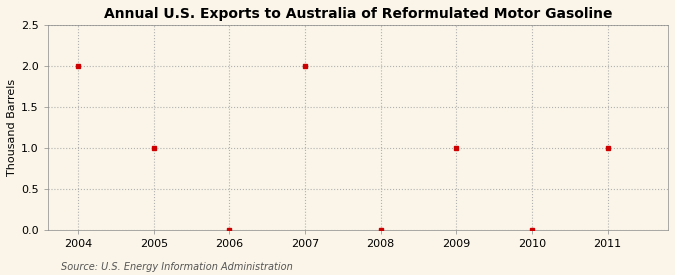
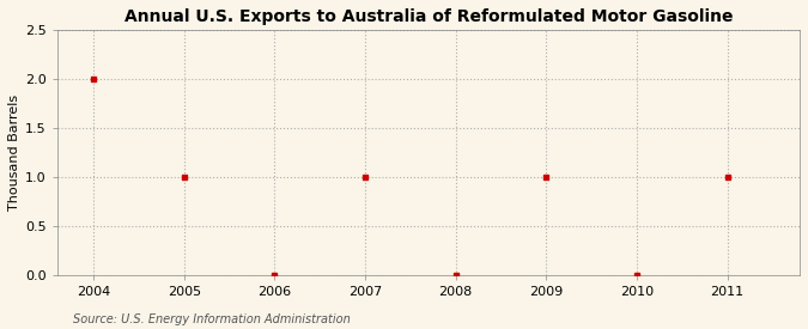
2007: 2 -> 1
